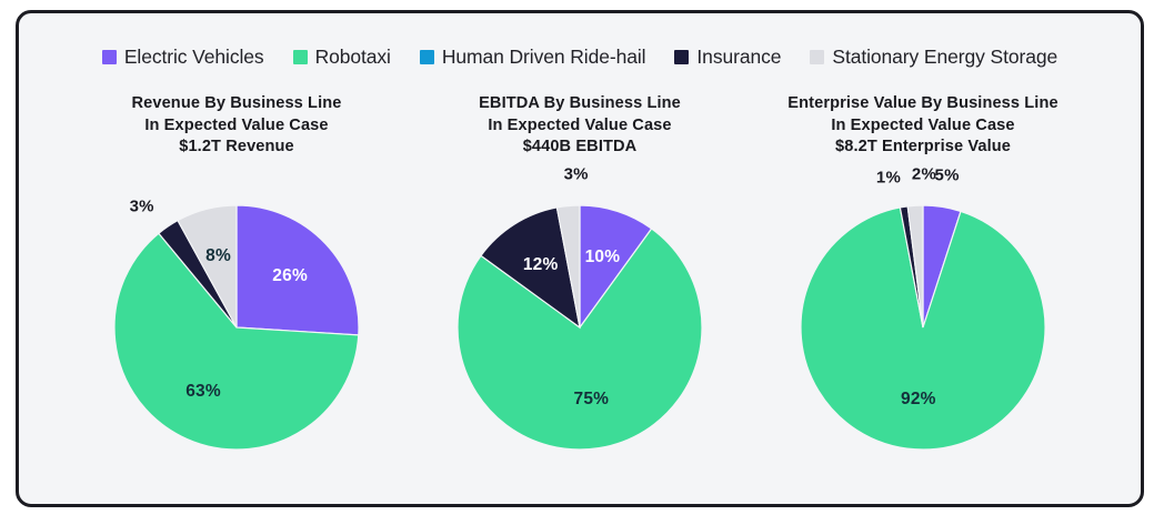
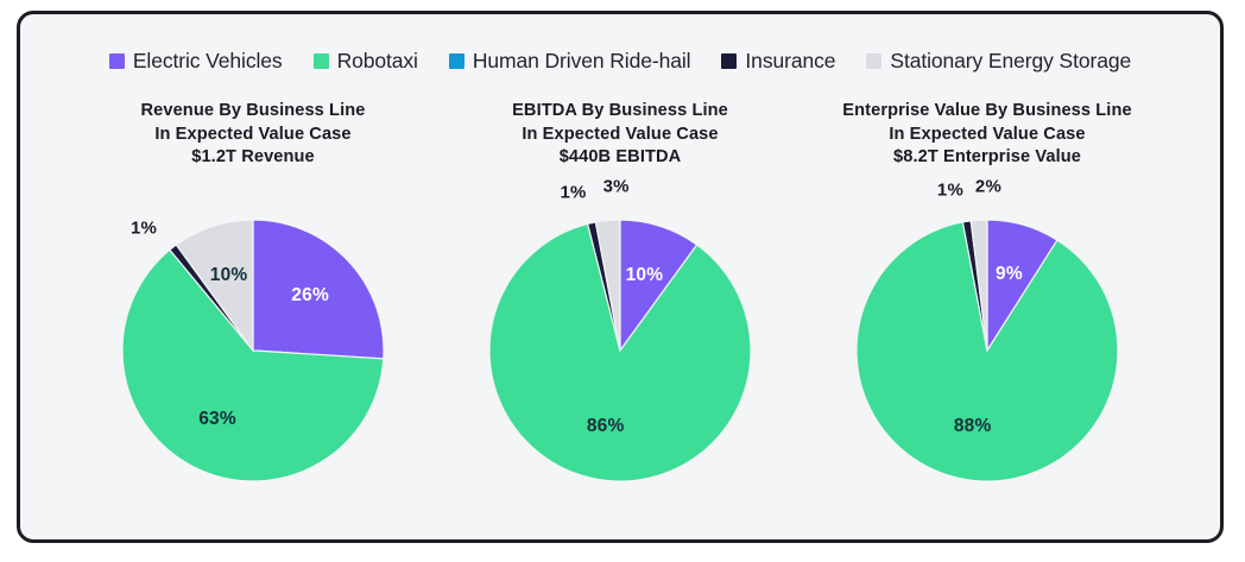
Revenue By Business Line/Insurance: 3% -> 1%
Revenue By Business Line/Stationary Energy Storage: 8% -> 10%
EBITDA By Business Line/Robotaxi: 75% -> 86%
EBITDA By Business Line/Insurance: 12% -> 1%
Enterprise Value By Business Line/Electric Vehicles: 5% -> 9%
Enterprise Value By Business Line/Robotaxi: 92% -> 88%
